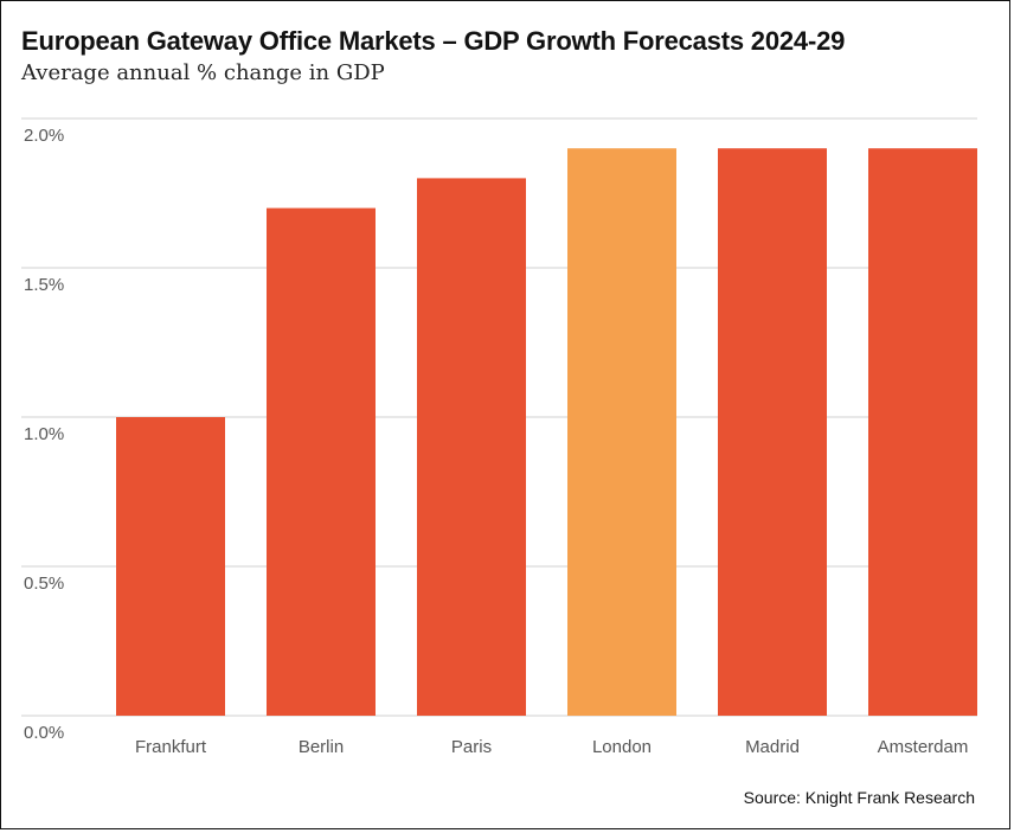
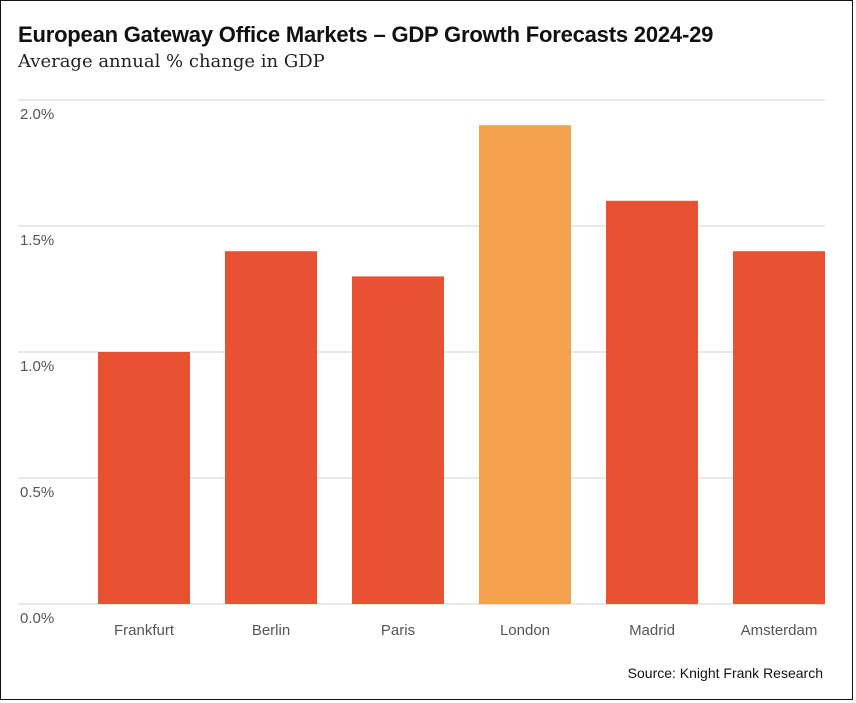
Berlin: 1.7% -> 1.4%
Paris: 1.8% -> 1.3%
Madrid: 1.9% -> 1.6%
Amsterdam: 1.9% -> 1.4%
